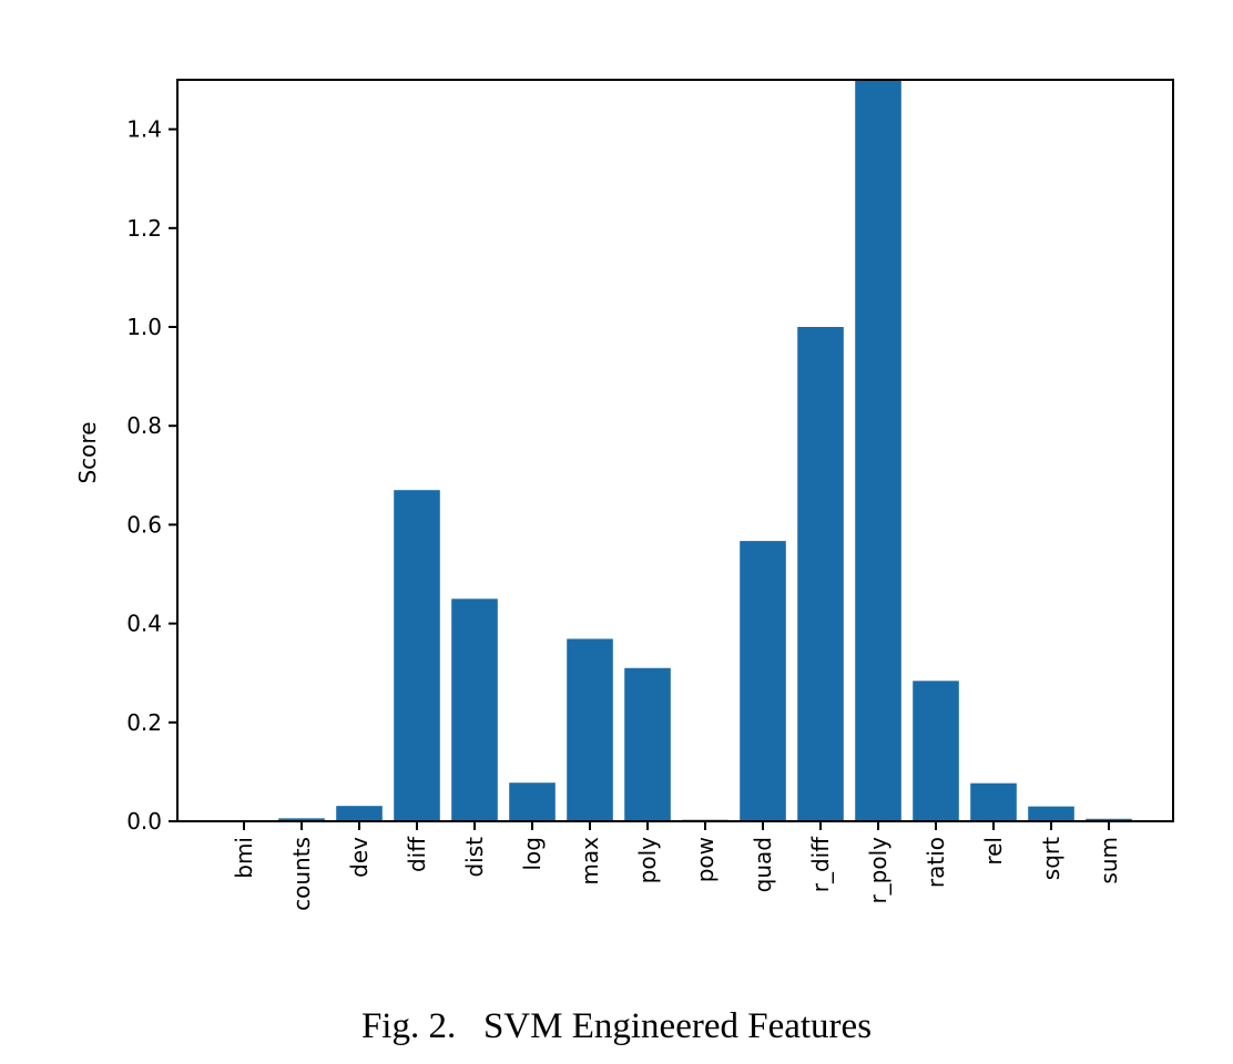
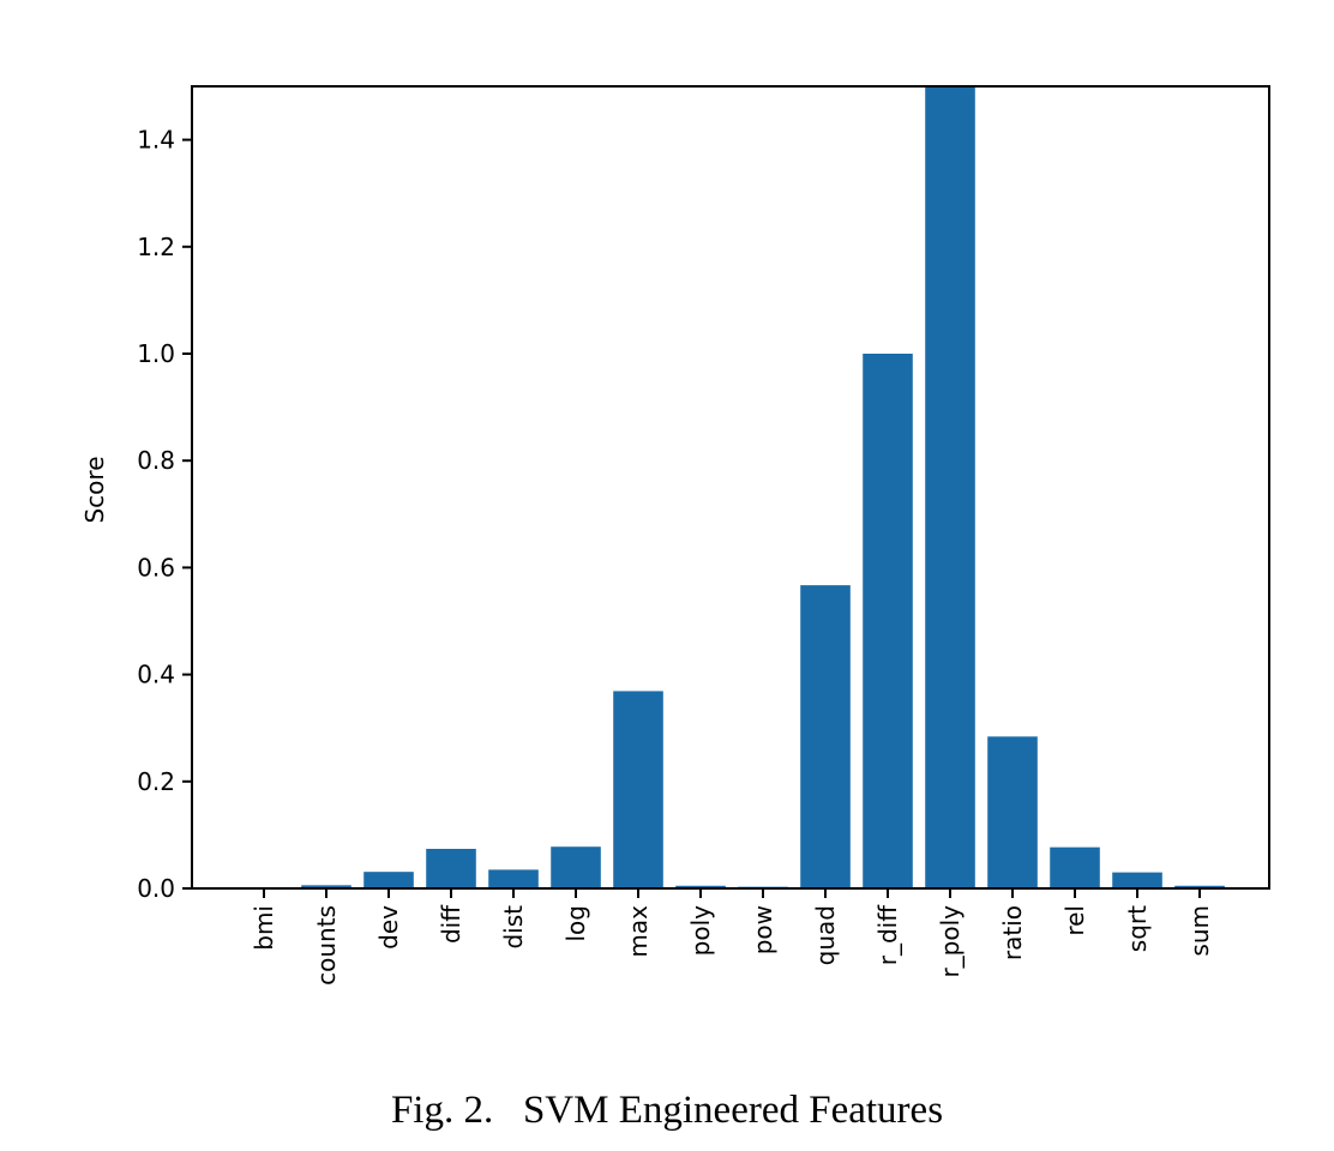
diff: 0.67 -> 0.07
dist: 0.45 -> 0.04
poly: 0.31 -> 0.01
